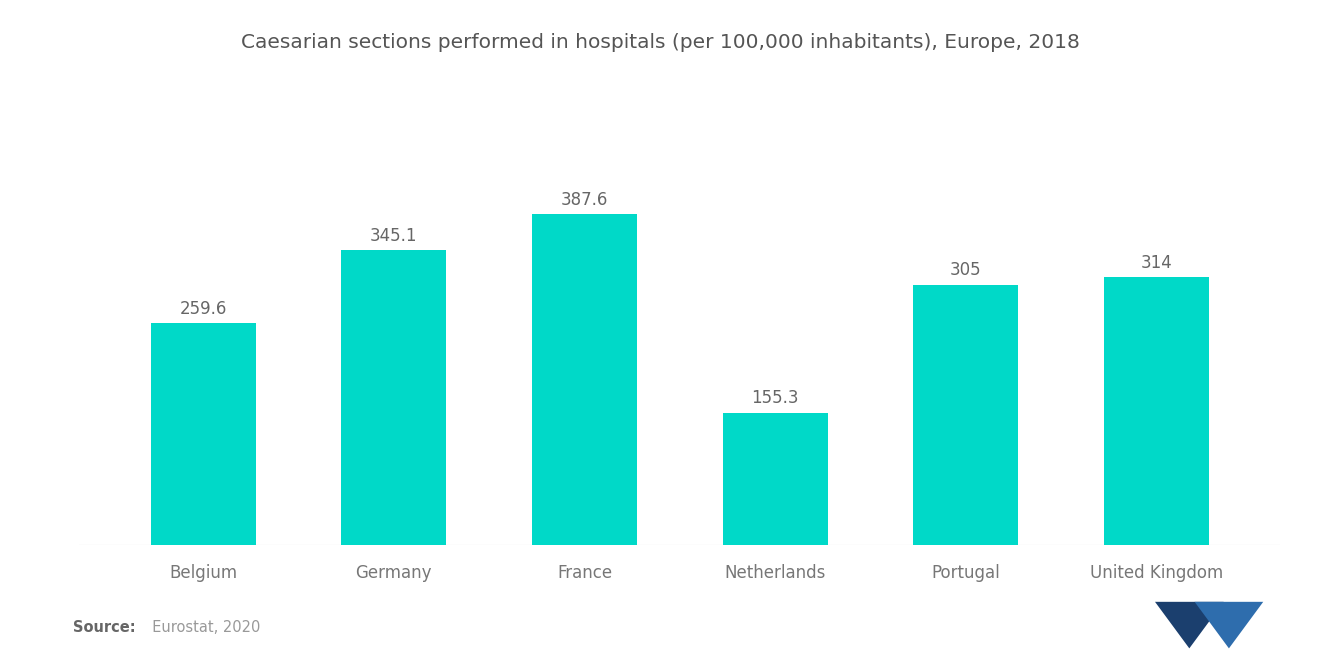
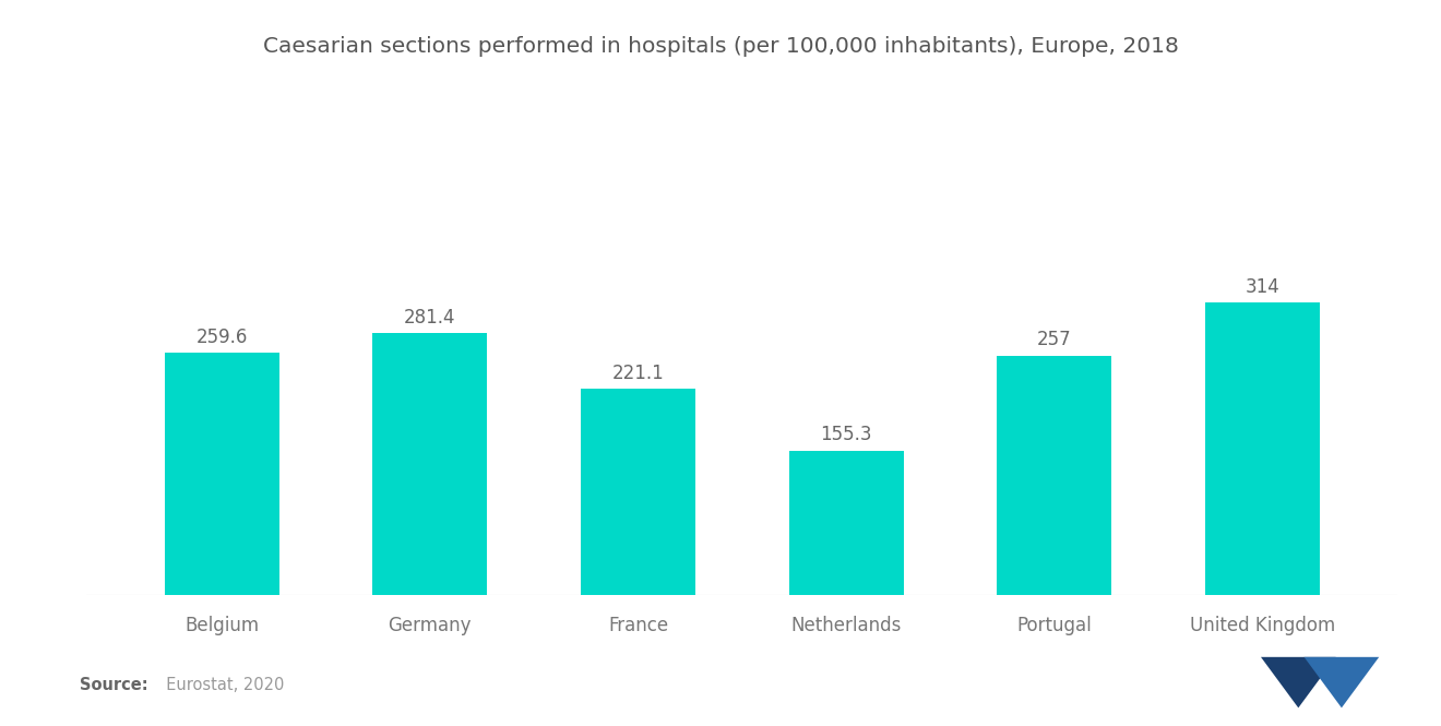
Germany: 345.1 -> 281.4
France: 387.6 -> 221.1
Portugal: 305 -> 257
